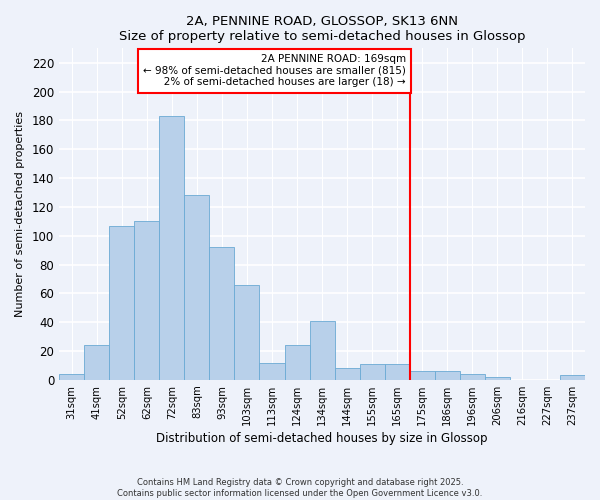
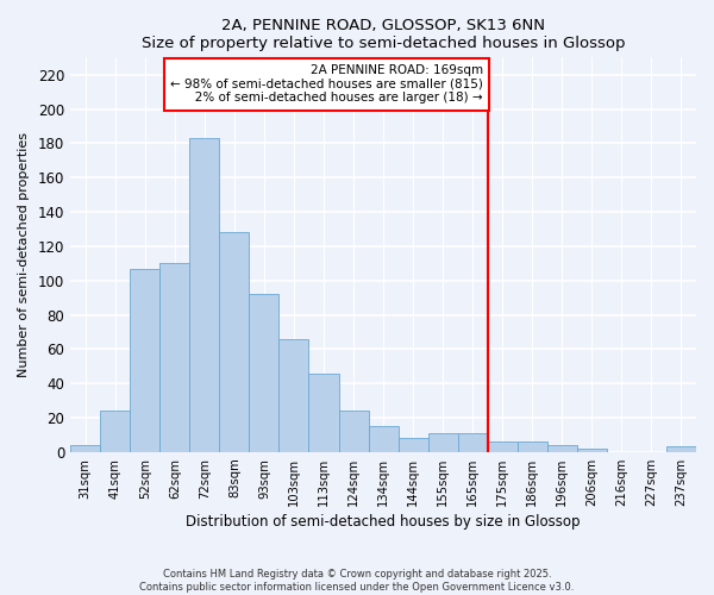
113sqm: 12 -> 46
134sqm: 41 -> 15
